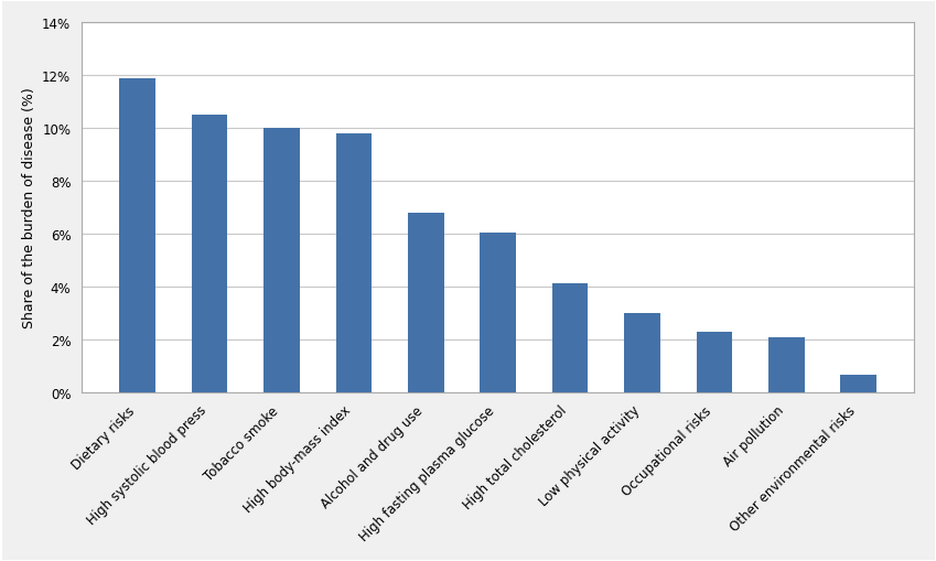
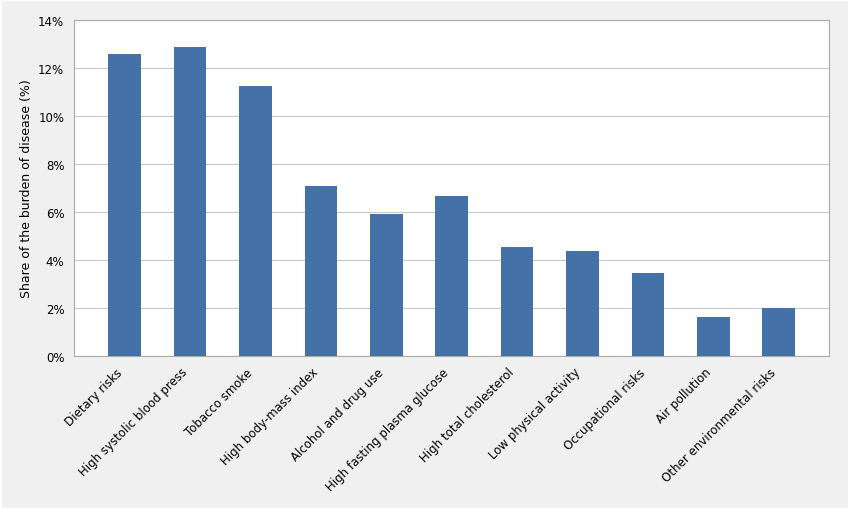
Dietary risks: 11.90% -> 12.60%
High systolic blood press: 10.50% -> 12.90%
Tobacco smoke: 10.00% -> 11.25%
High body-mass index: 9.80% -> 7.10%
Alcohol and drug use: 6.80% -> 5.90%
High fasting plasma glucose: 6.05% -> 6.65%
High total cholesterol: 4.10% -> 4.55%
Low physical activity: 3.00% -> 4.35%
Occupational risks: 2.30% -> 3.45%
Air pollution: 2.05% -> 1.60%
Other environmental risks: 0.65% -> 2.00%
